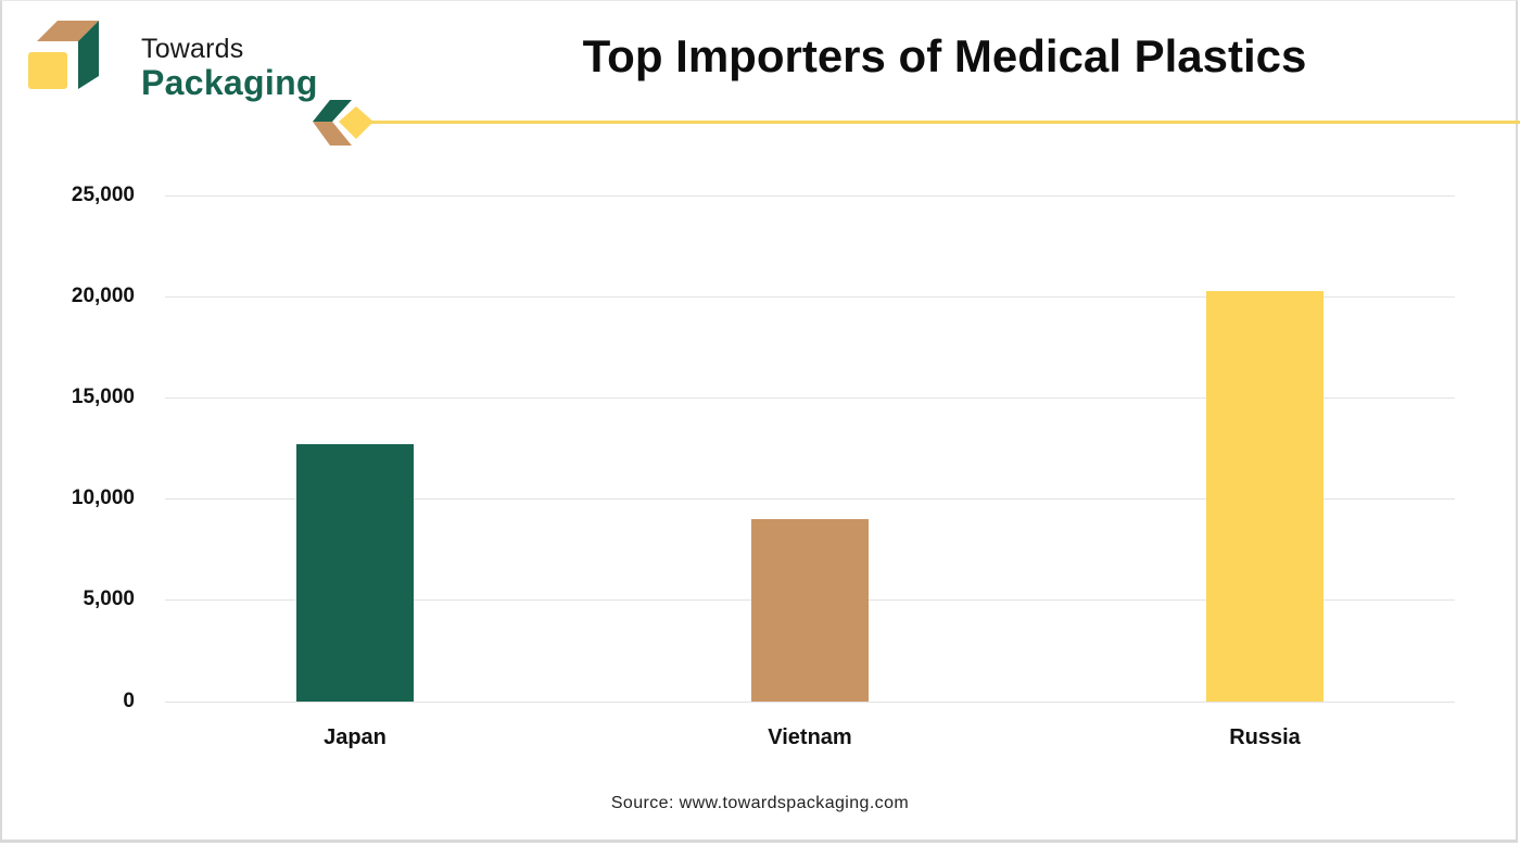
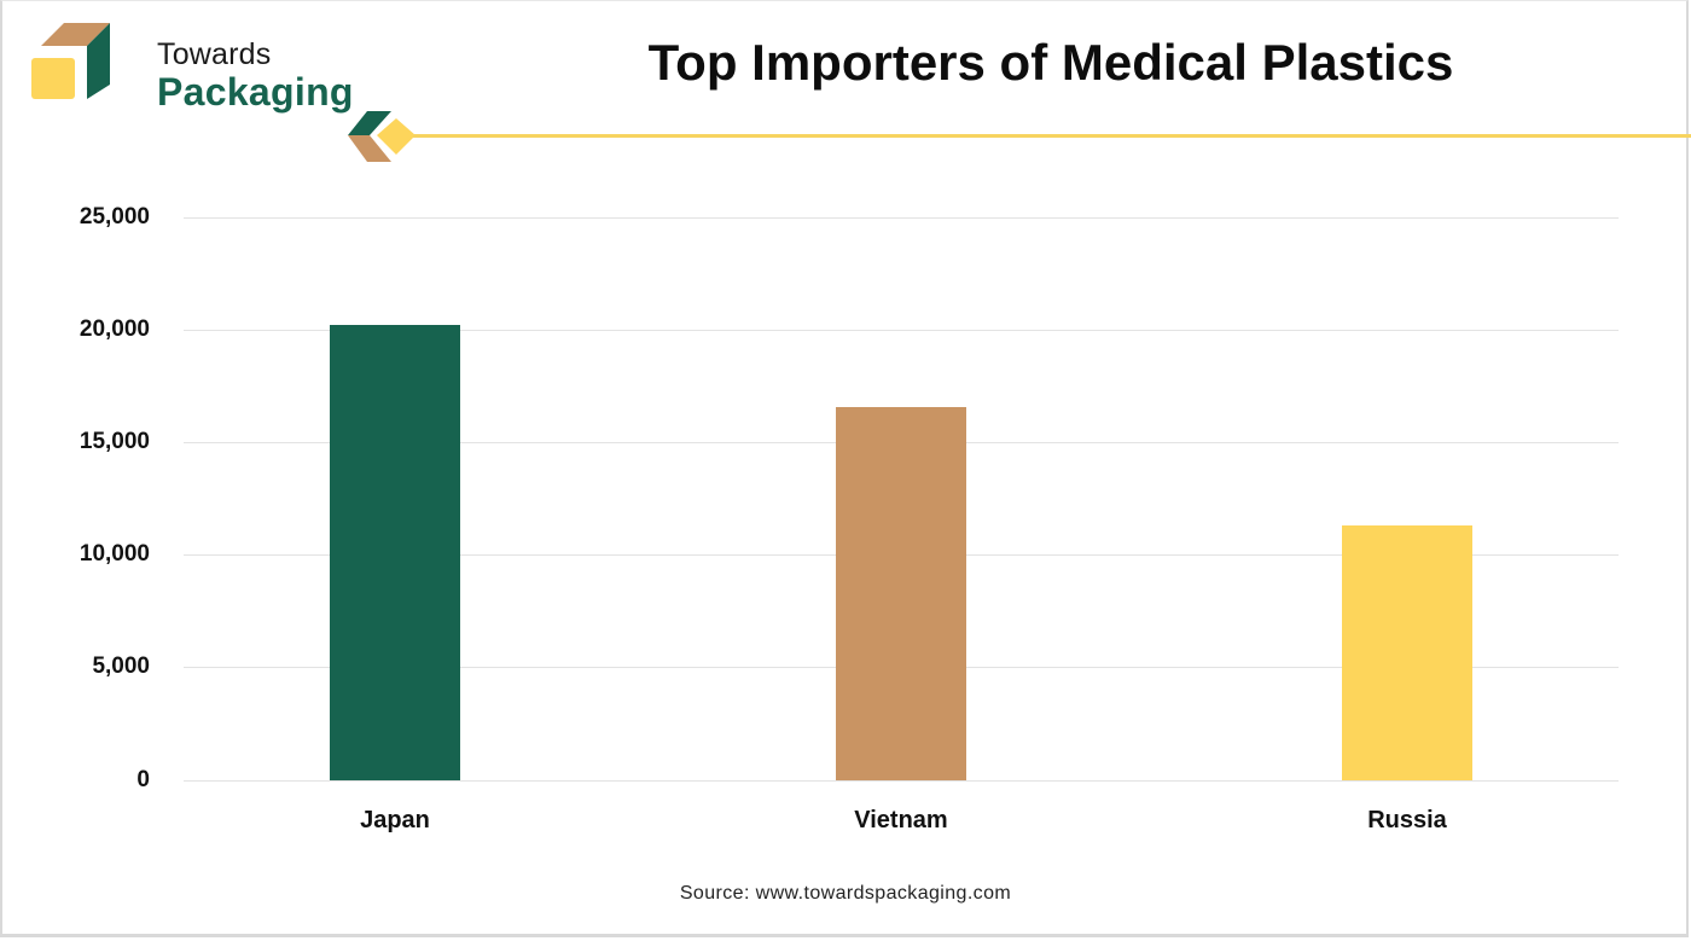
Japan: 12700 -> 20200
Vietnam: 9000 -> 16600
Russia: 20300 -> 11300
